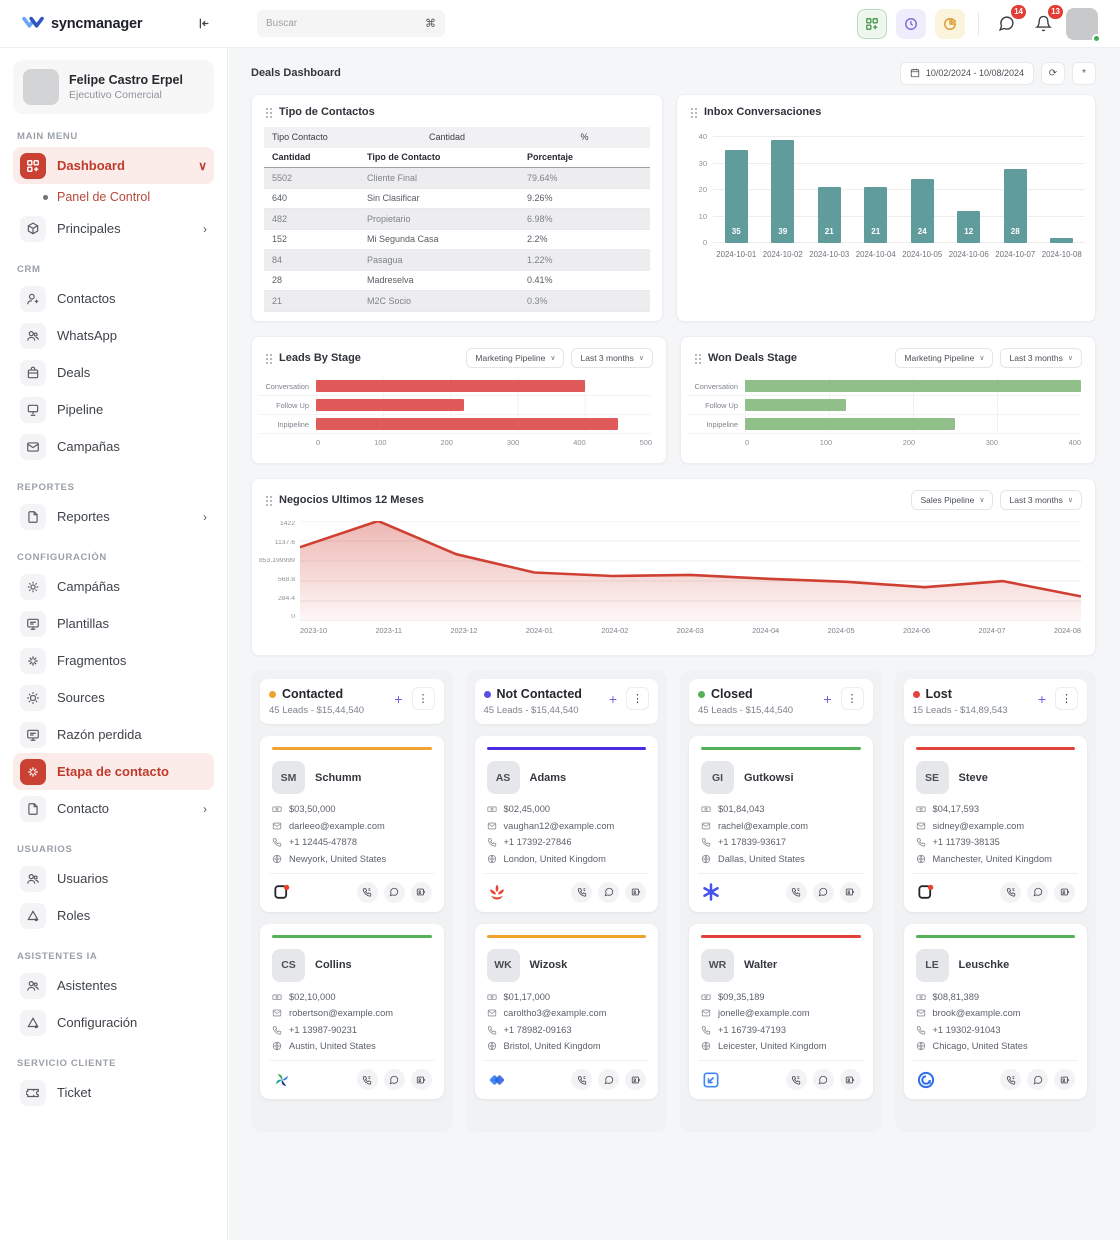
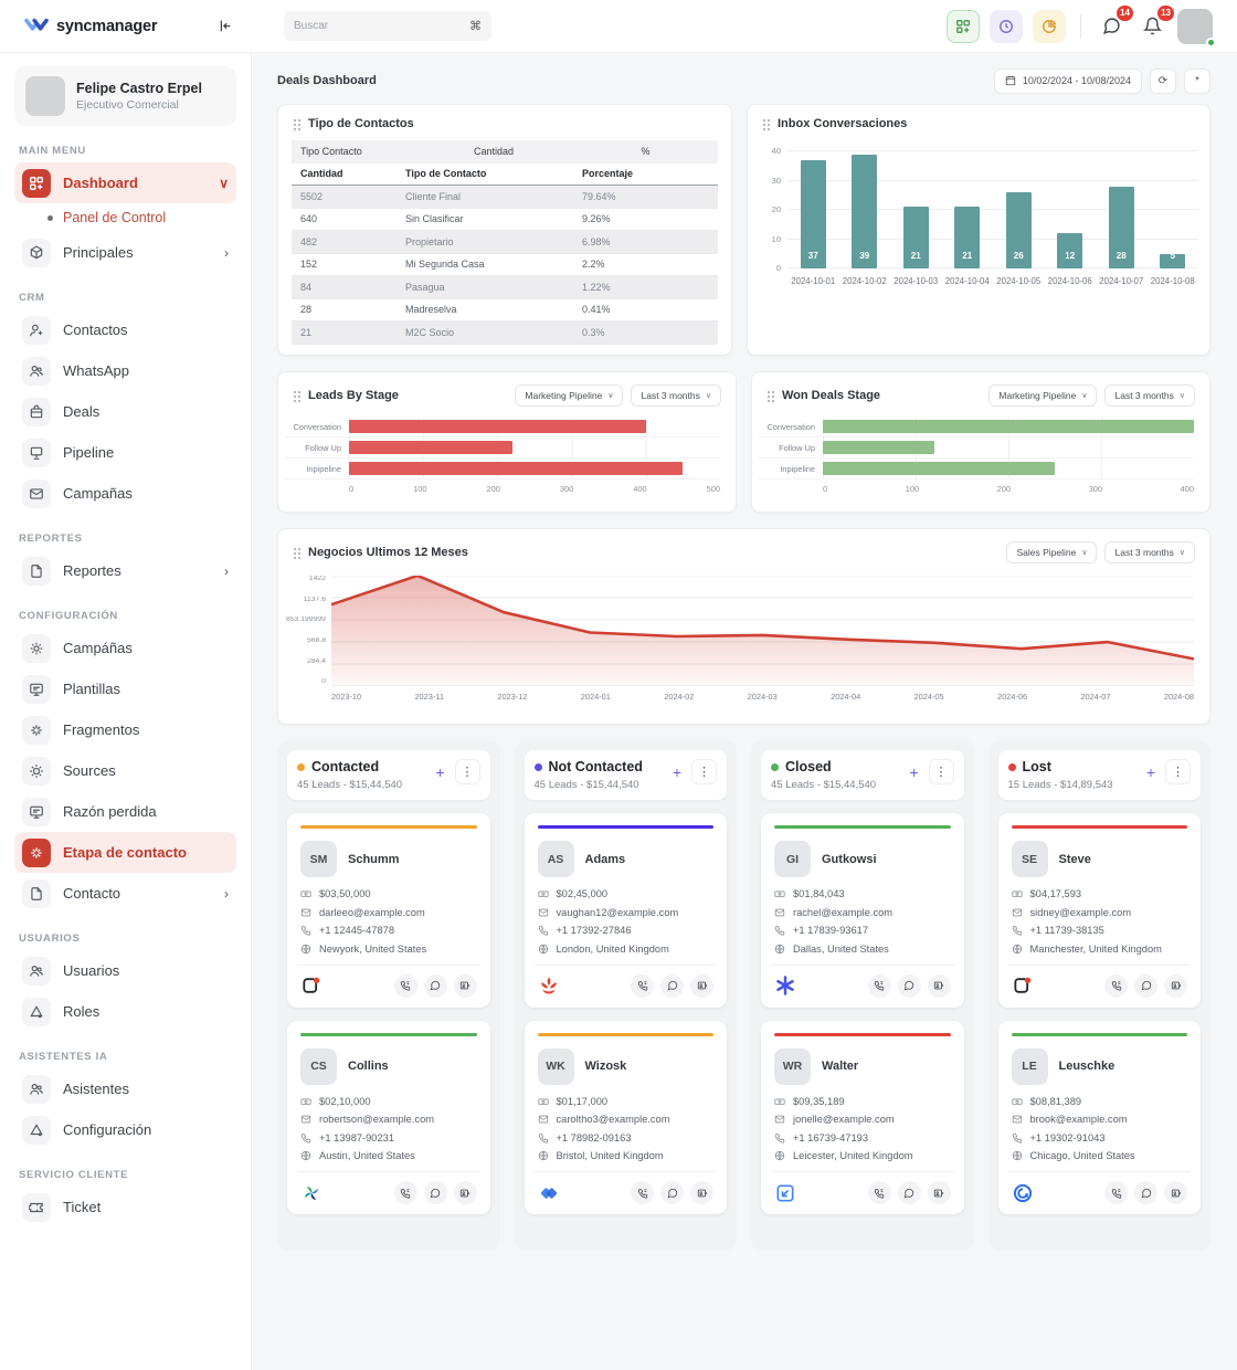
Inbox Conversaciones/2024-10-01: 35 -> 37
Inbox Conversaciones/2024-10-05: 24 -> 26
Inbox Conversaciones/2024-10-08: 2 -> 5
